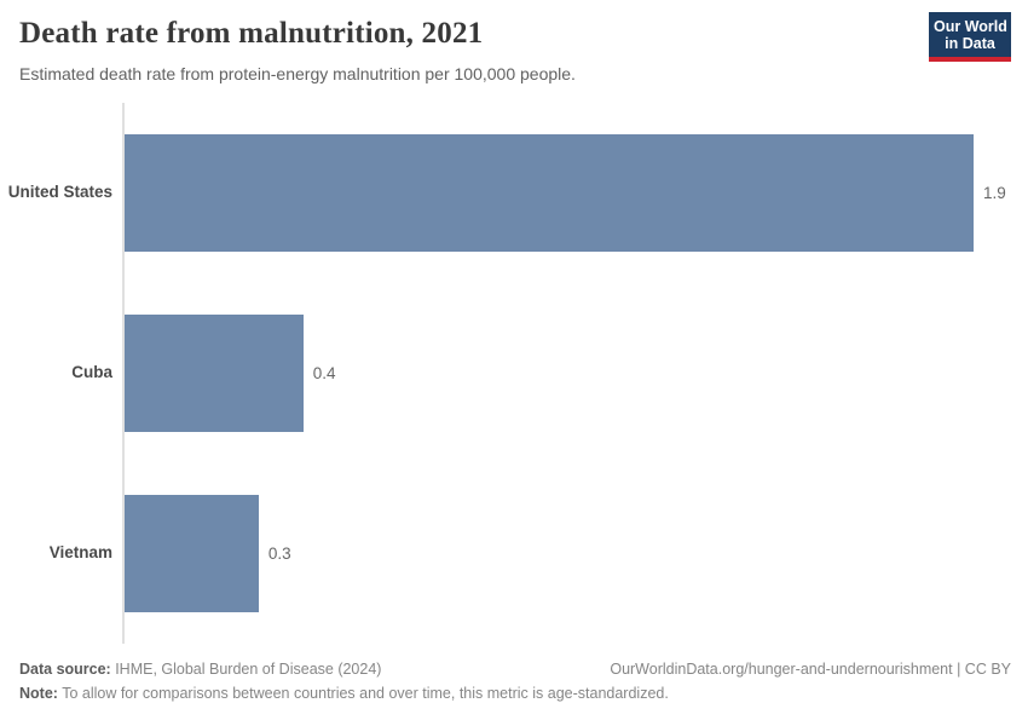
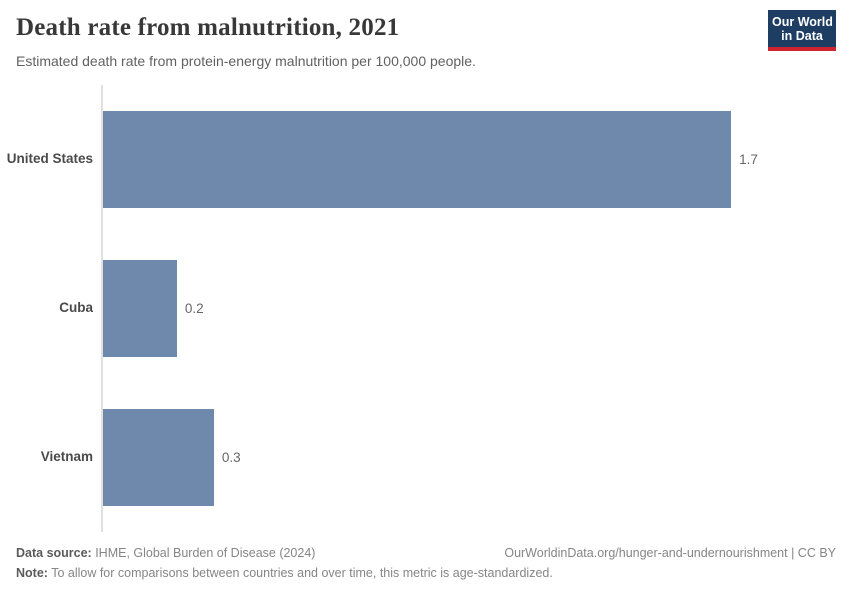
United States: 1.9 -> 1.7
Cuba: 0.4 -> 0.2
